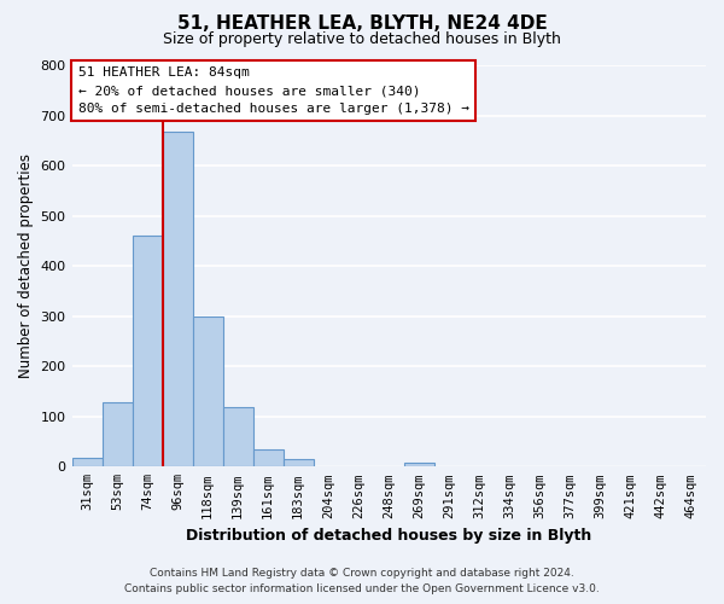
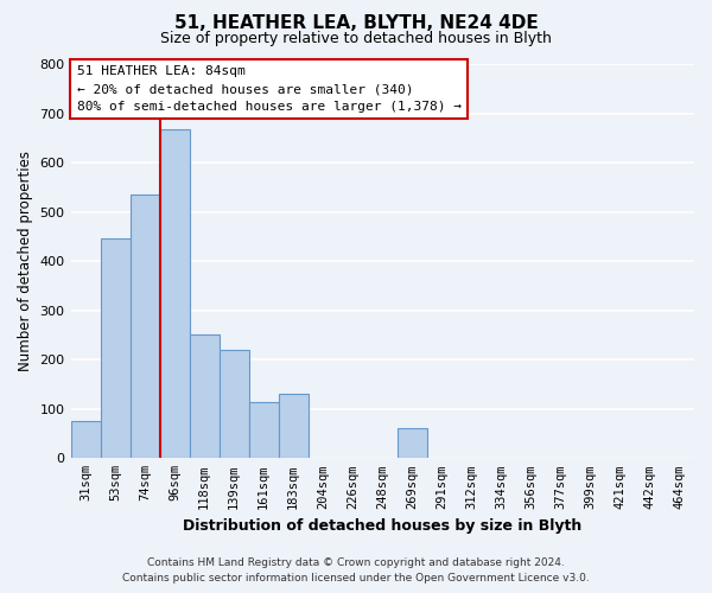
31sqm: 18 -> 75
53sqm: 128 -> 445
74sqm: 460 -> 535
118sqm: 300 -> 250
139sqm: 118 -> 220
161sqm: 35 -> 115
183sqm: 14 -> 130
269sqm: 8 -> 60
